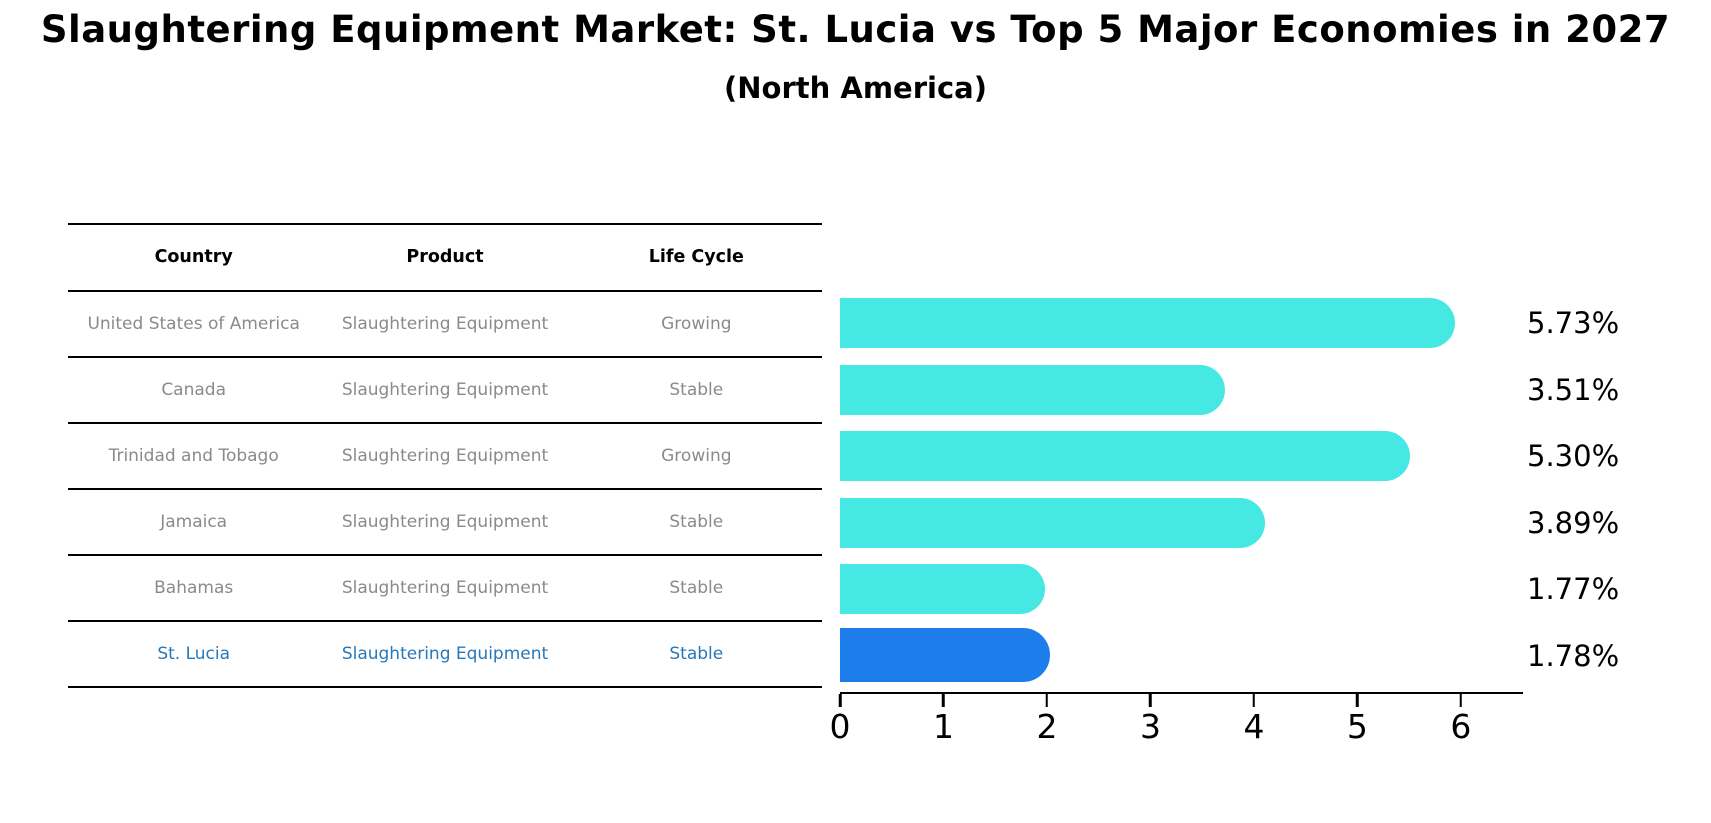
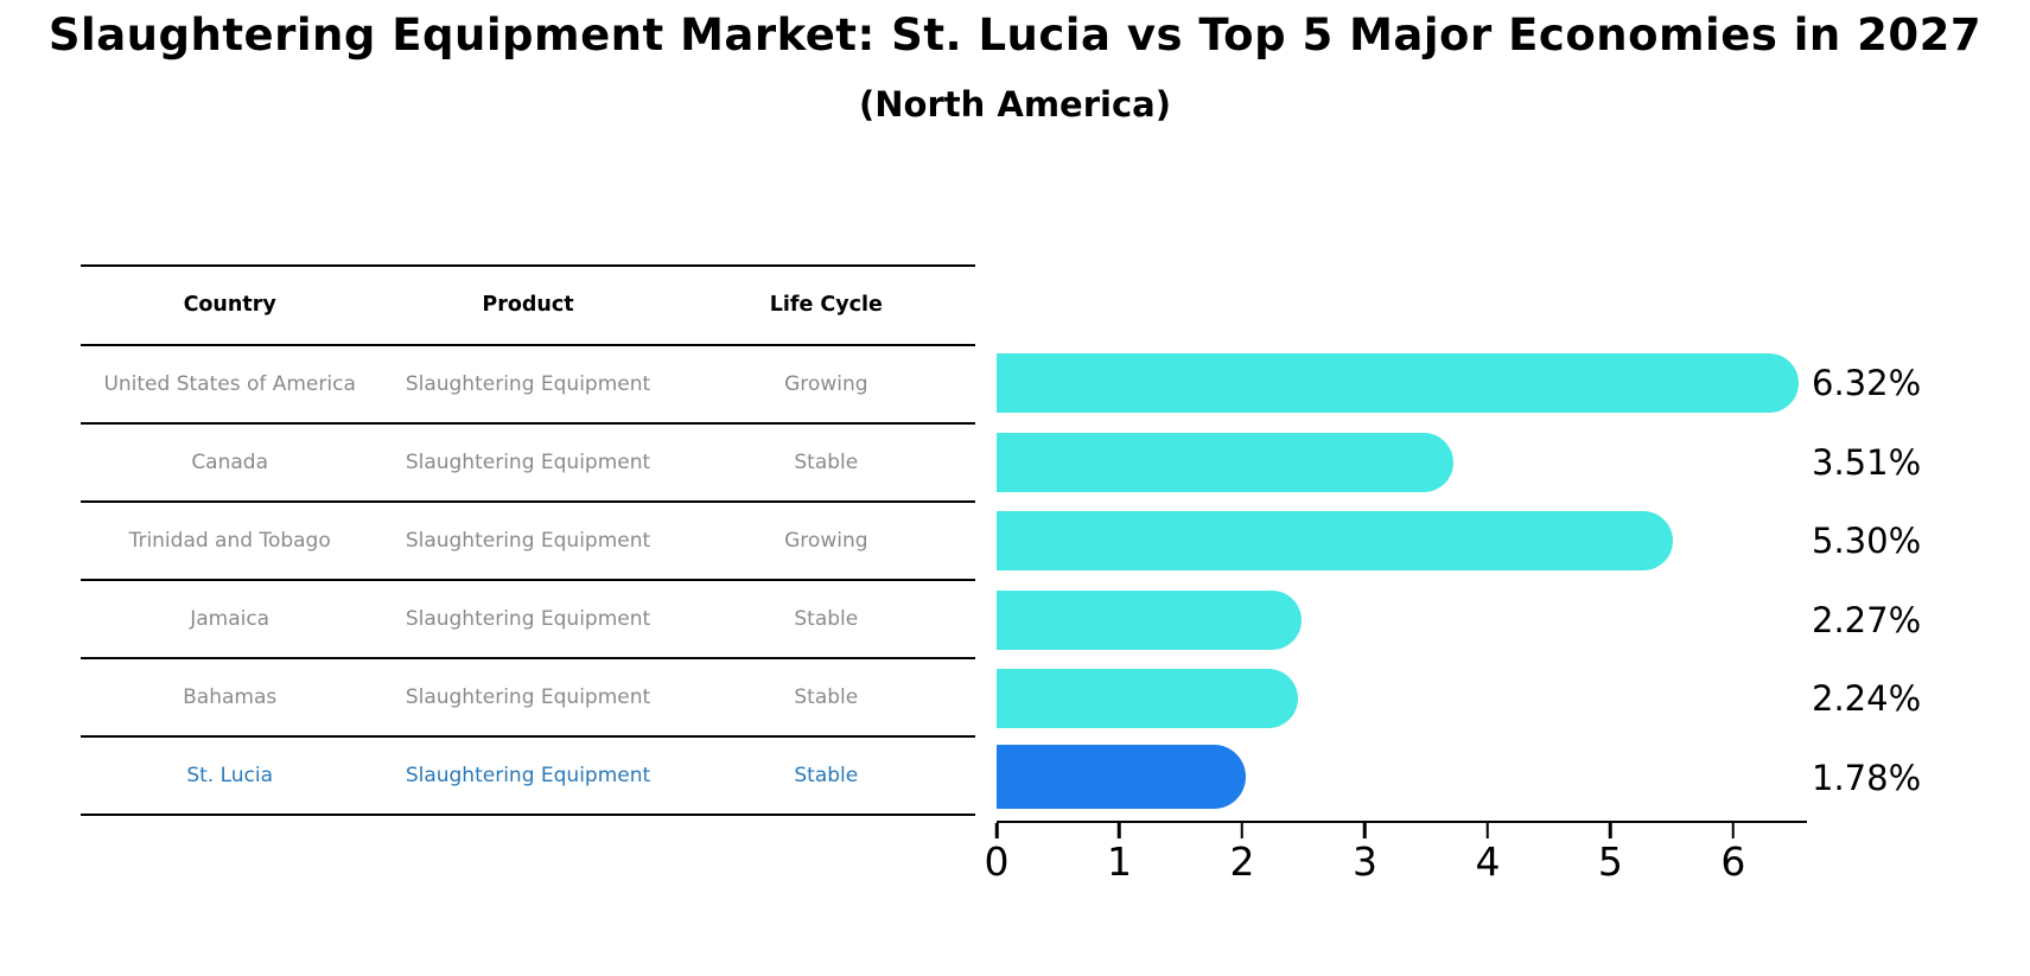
United States of America: 5.73% -> 6.32%
Jamaica: 3.89% -> 2.27%
Bahamas: 1.77% -> 2.24%
